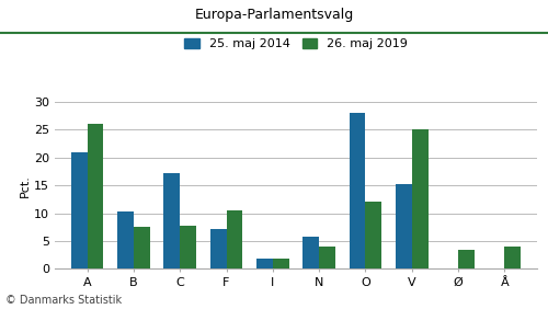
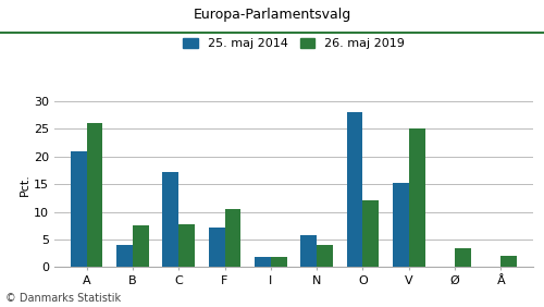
25. maj 2014/B: 10.4 -> 4.0
26. maj 2019/Å: 4.0 -> 2.0
